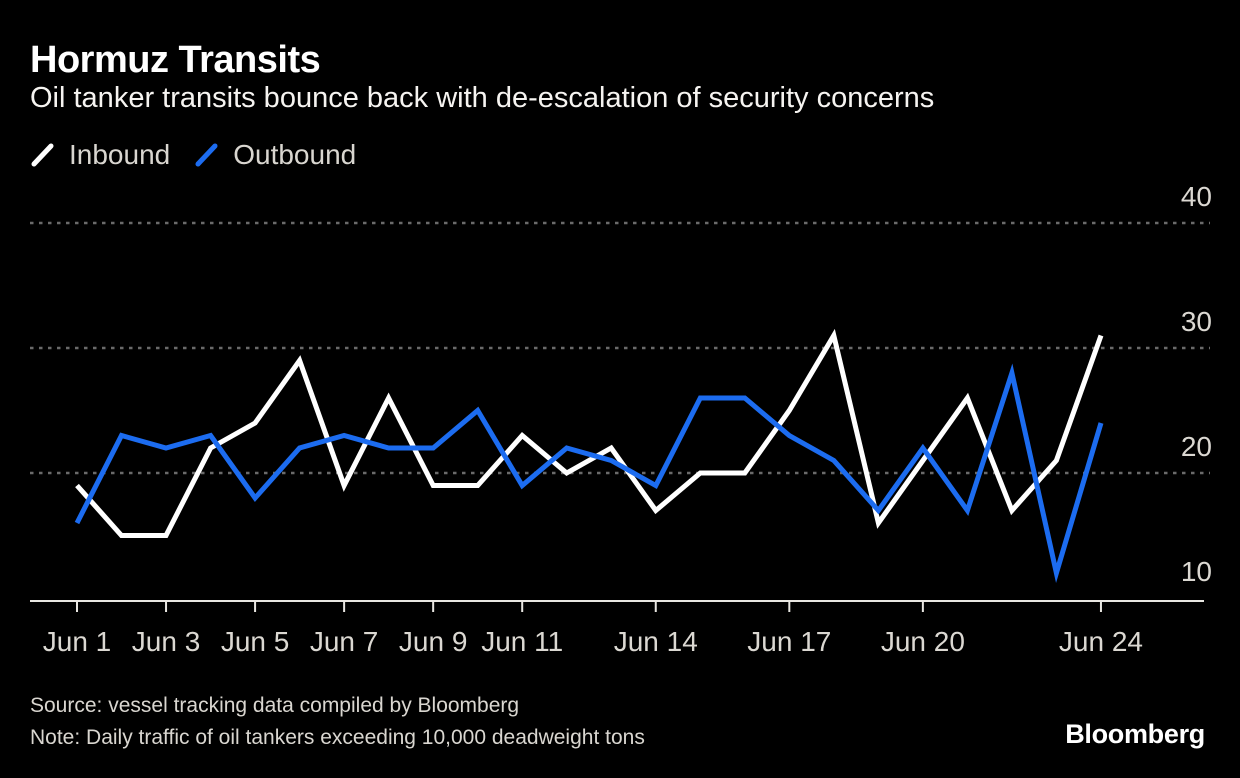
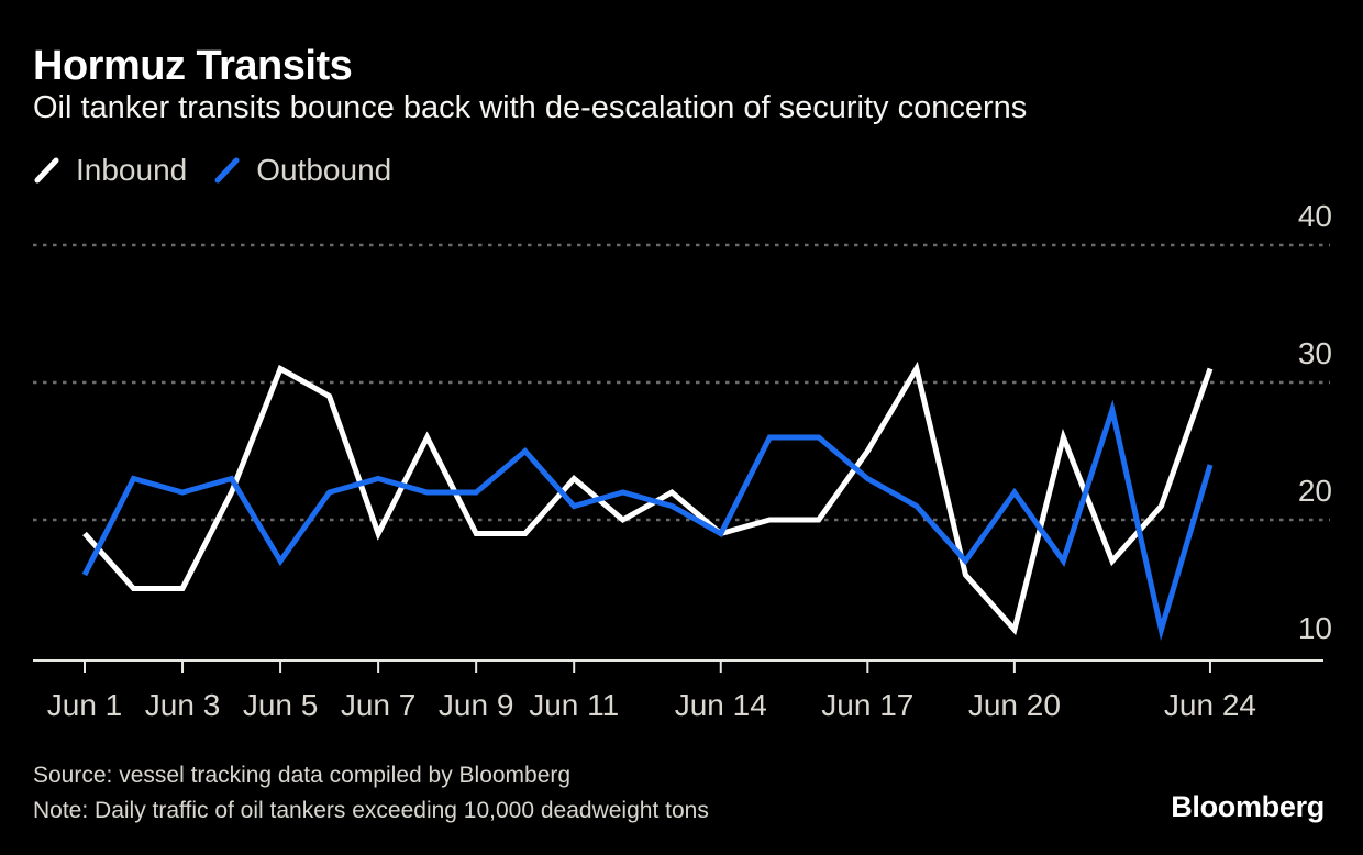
Inbound/Jun 5: 24 -> 31
Outbound/Jun 5: 18 -> 17
Outbound/Jun 11: 19 -> 21
Inbound/Jun 14: 17 -> 19
Inbound/Jun 20: 21 -> 12
